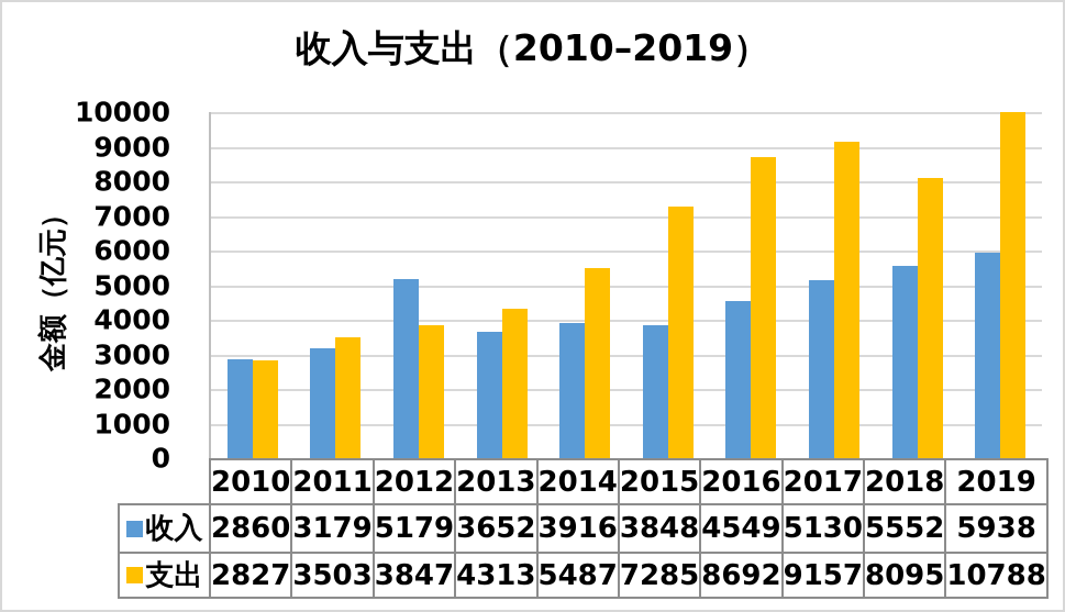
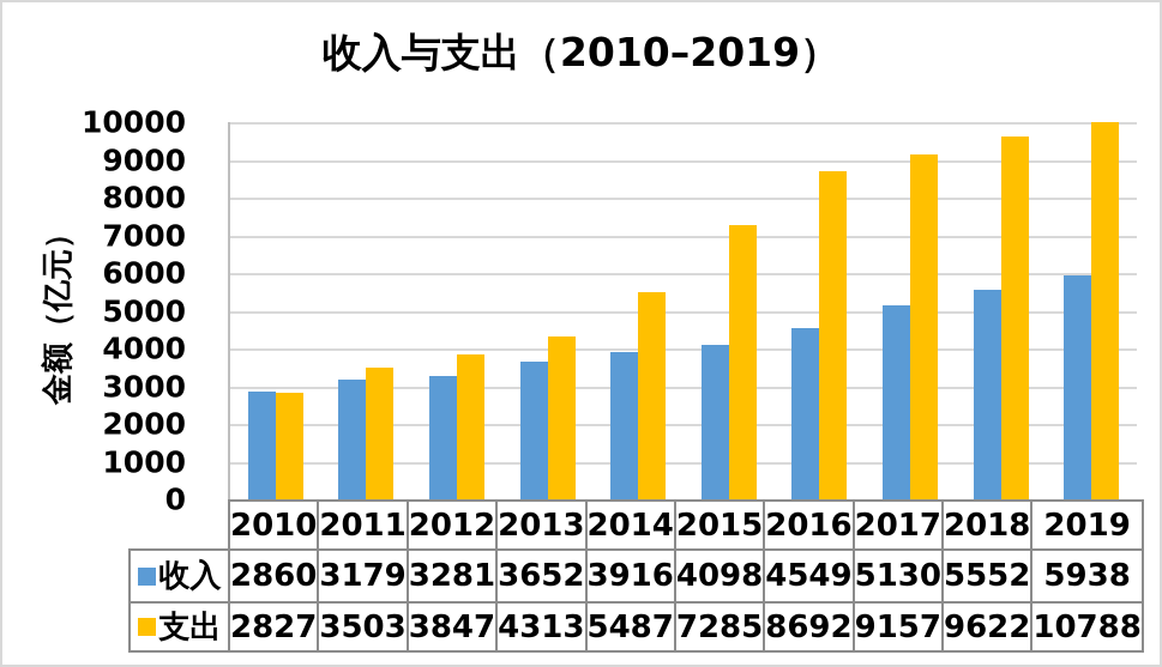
收入/2012: 5179 -> 3281
收入/2015: 3848 -> 4098
支出/2018: 8095 -> 9622
